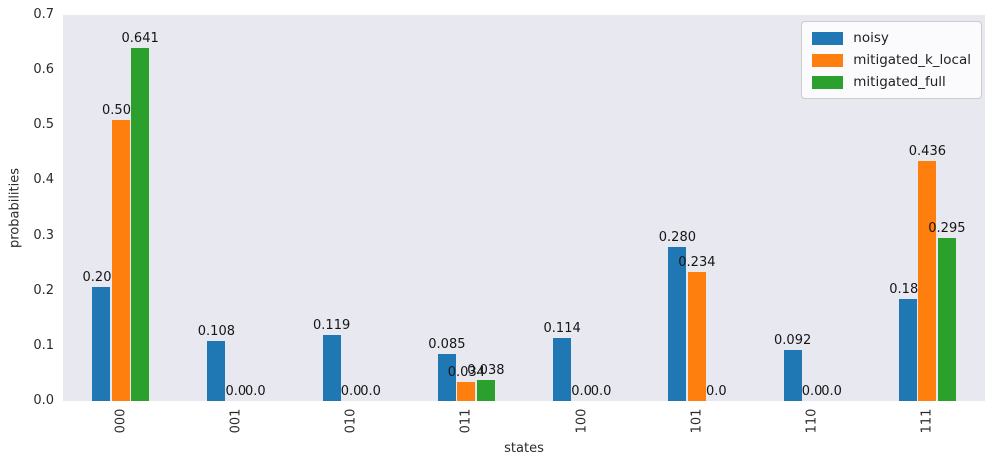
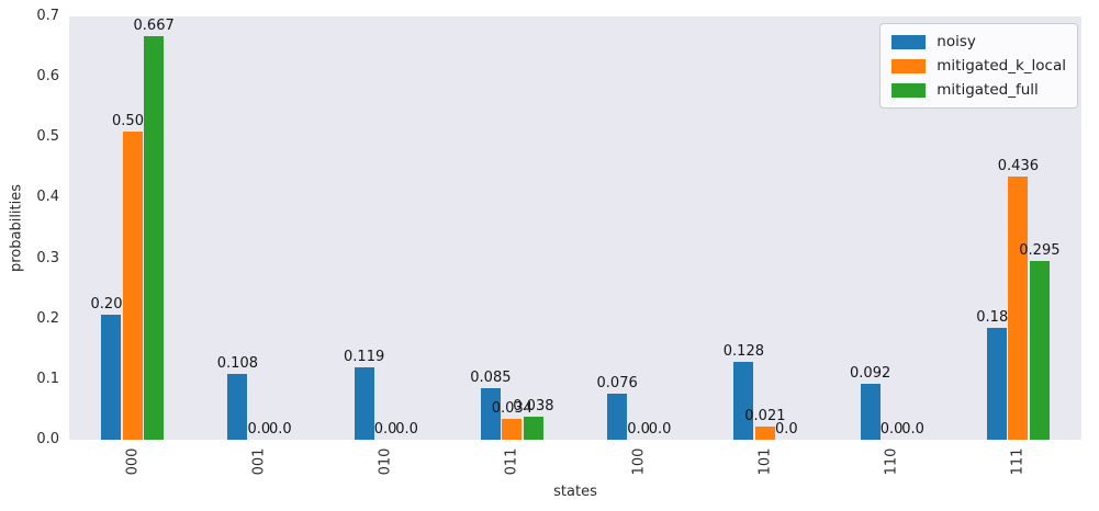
mitigated_full/000: 0.641 -> 0.667
noisy/100: 0.114 -> 0.076
noisy/101: 0.280 -> 0.128
mitigated_k_local/101: 0.234 -> 0.021
